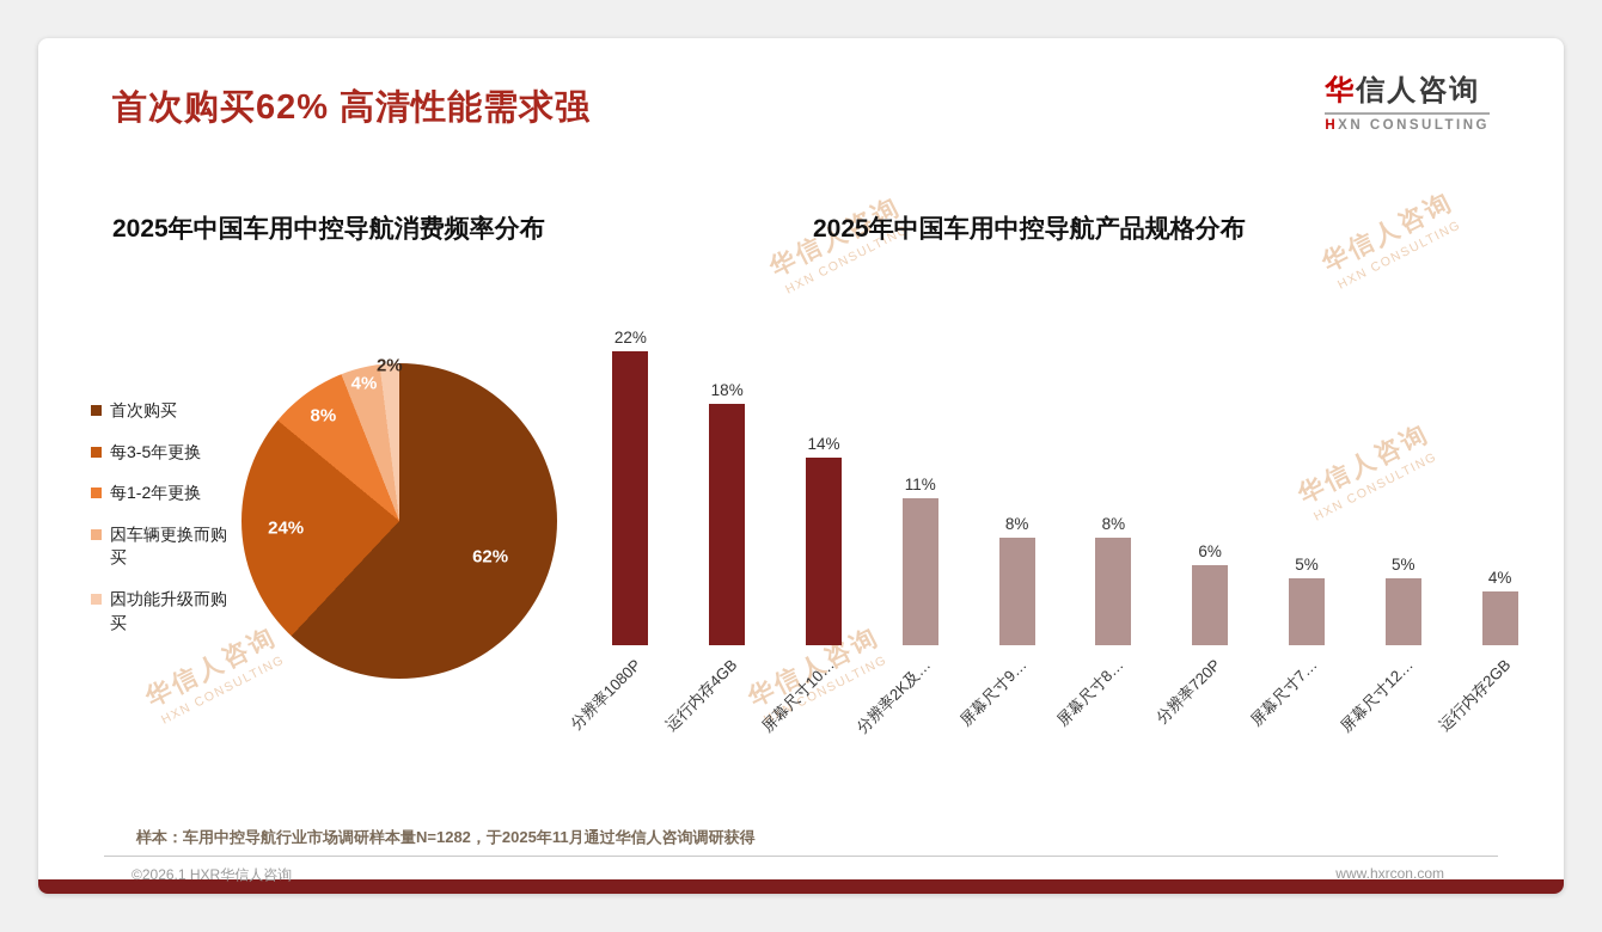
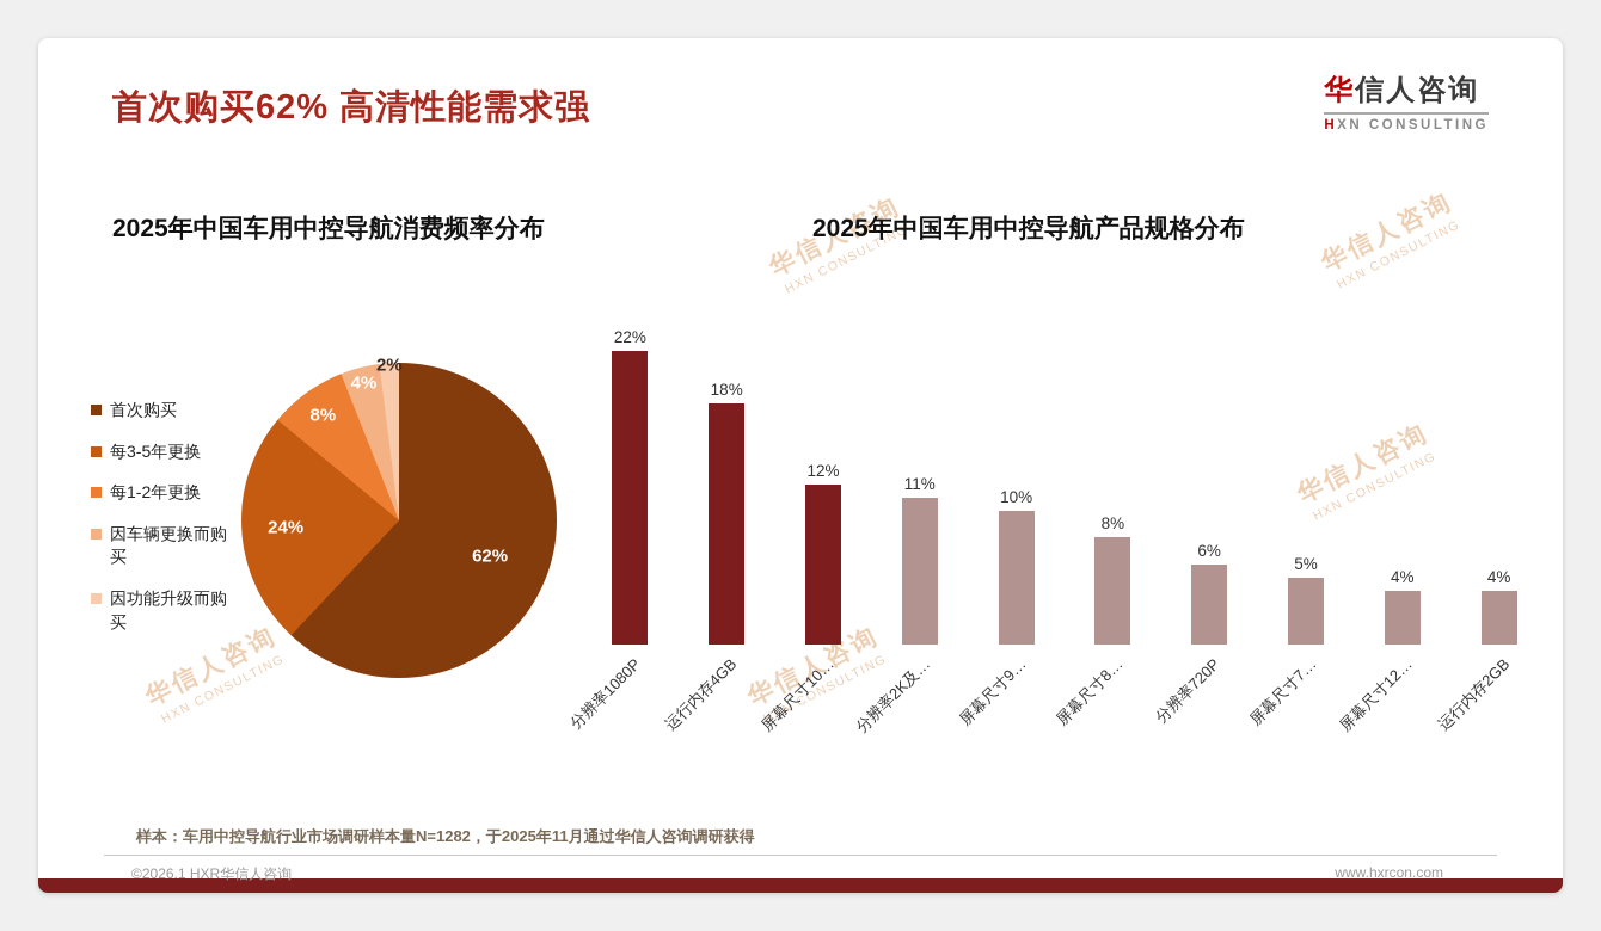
2025年中国车用中控导航产品规格分布/屏幕尺寸10…: 14% -> 12%
2025年中国车用中控导航产品规格分布/屏幕尺寸9…: 8% -> 10%
2025年中国车用中控导航产品规格分布/屏幕尺寸12…: 5% -> 4%
